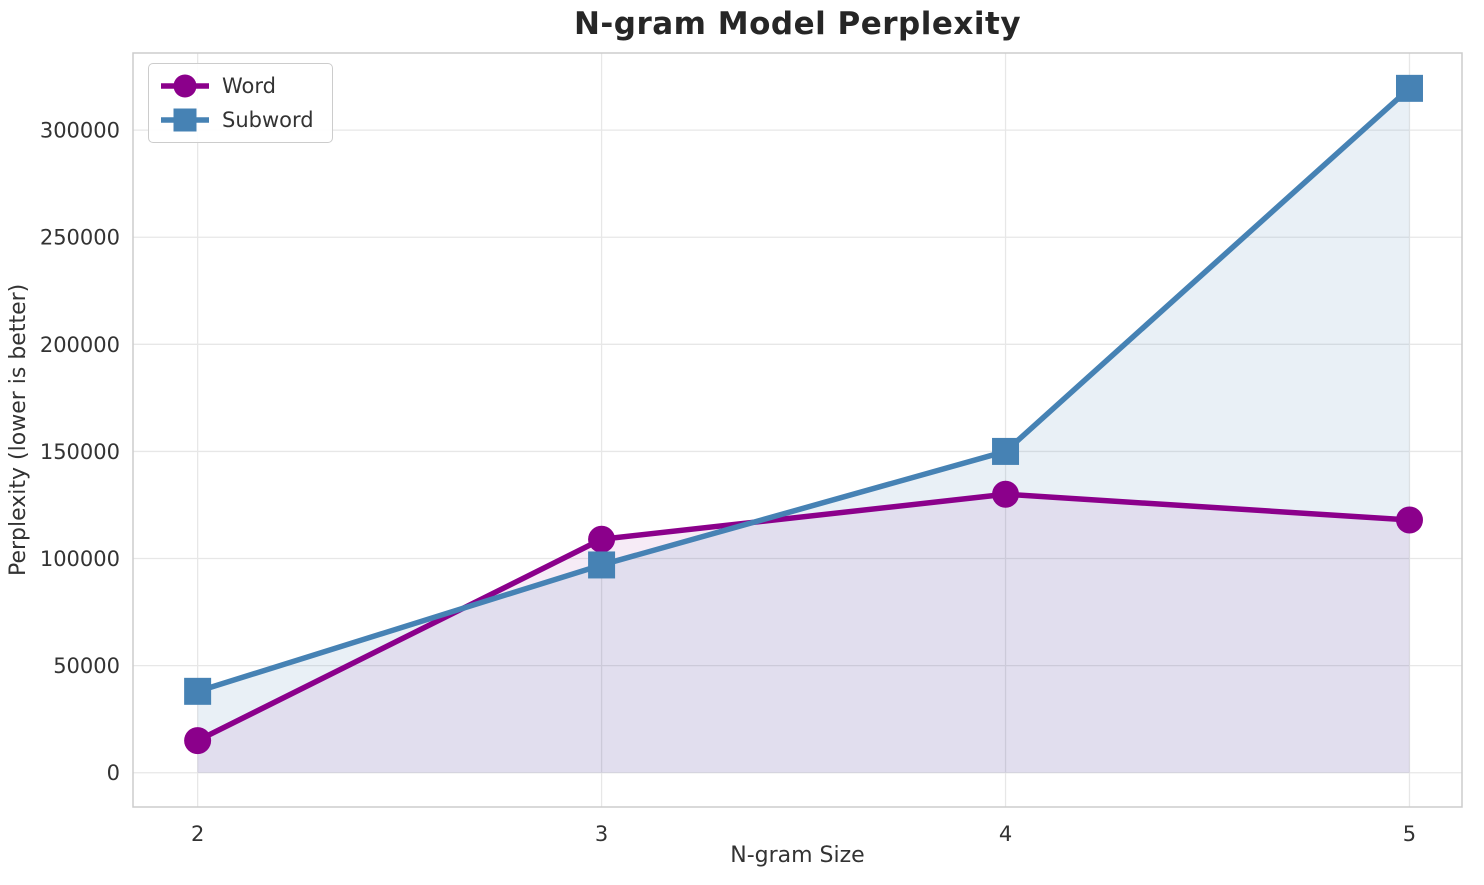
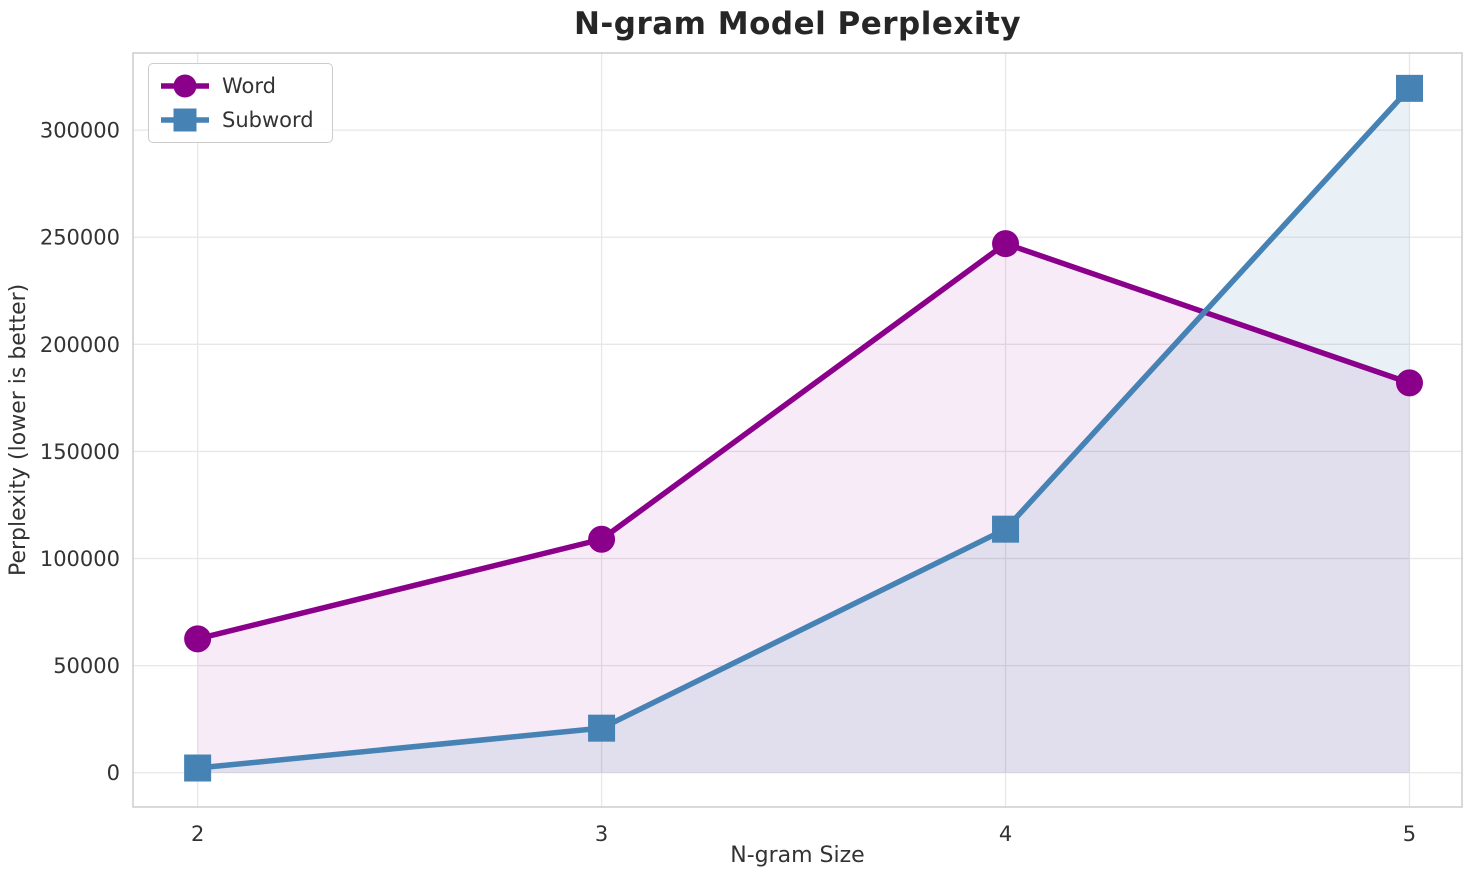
Word/2: 15000 -> 62000
Subword/2: 38000 -> 2000
Subword/3: 97000 -> 21000
Word/4: 130000 -> 247000
Subword/4: 150000 -> 114000
Word/5: 118000 -> 182000
